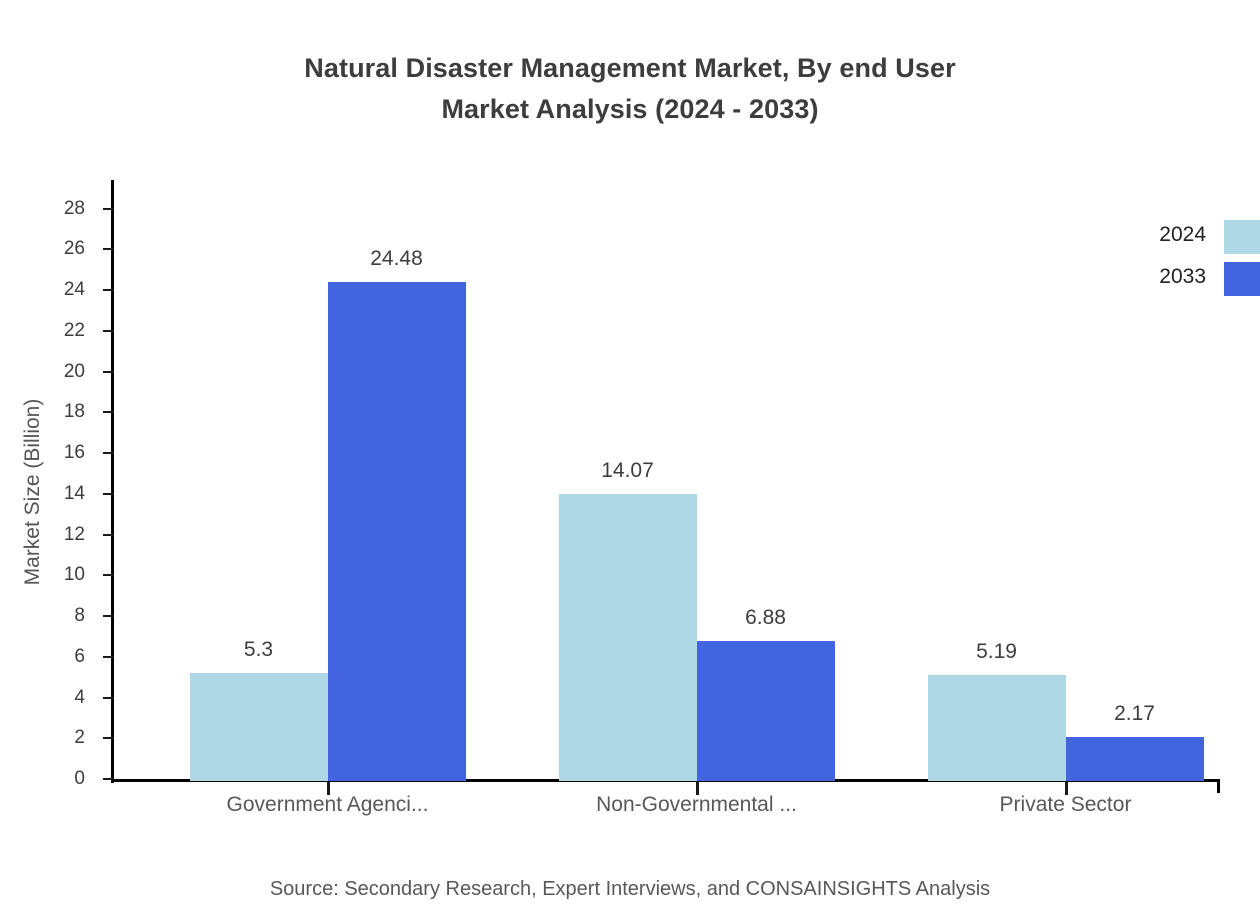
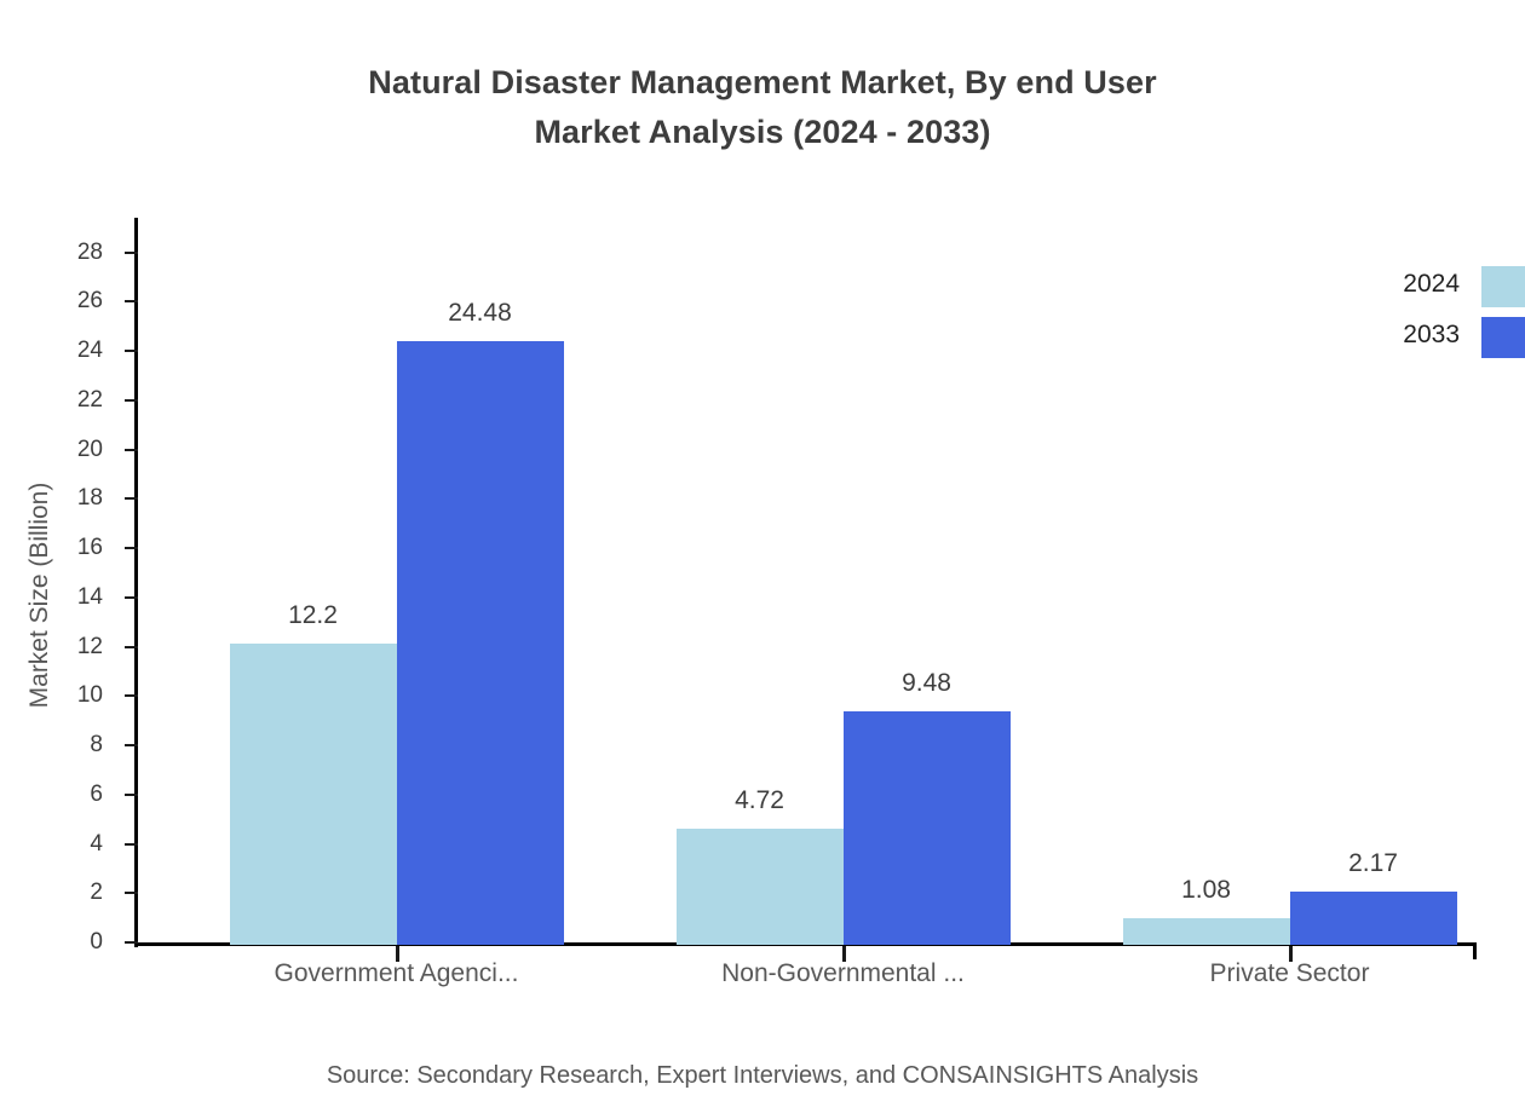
2024/Government Agenci...: 5.3 -> 12.2
2024/Non-Governmental ...: 14.07 -> 4.72
2033/Non-Governmental ...: 6.88 -> 9.48
2024/Private Sector: 5.19 -> 1.08
